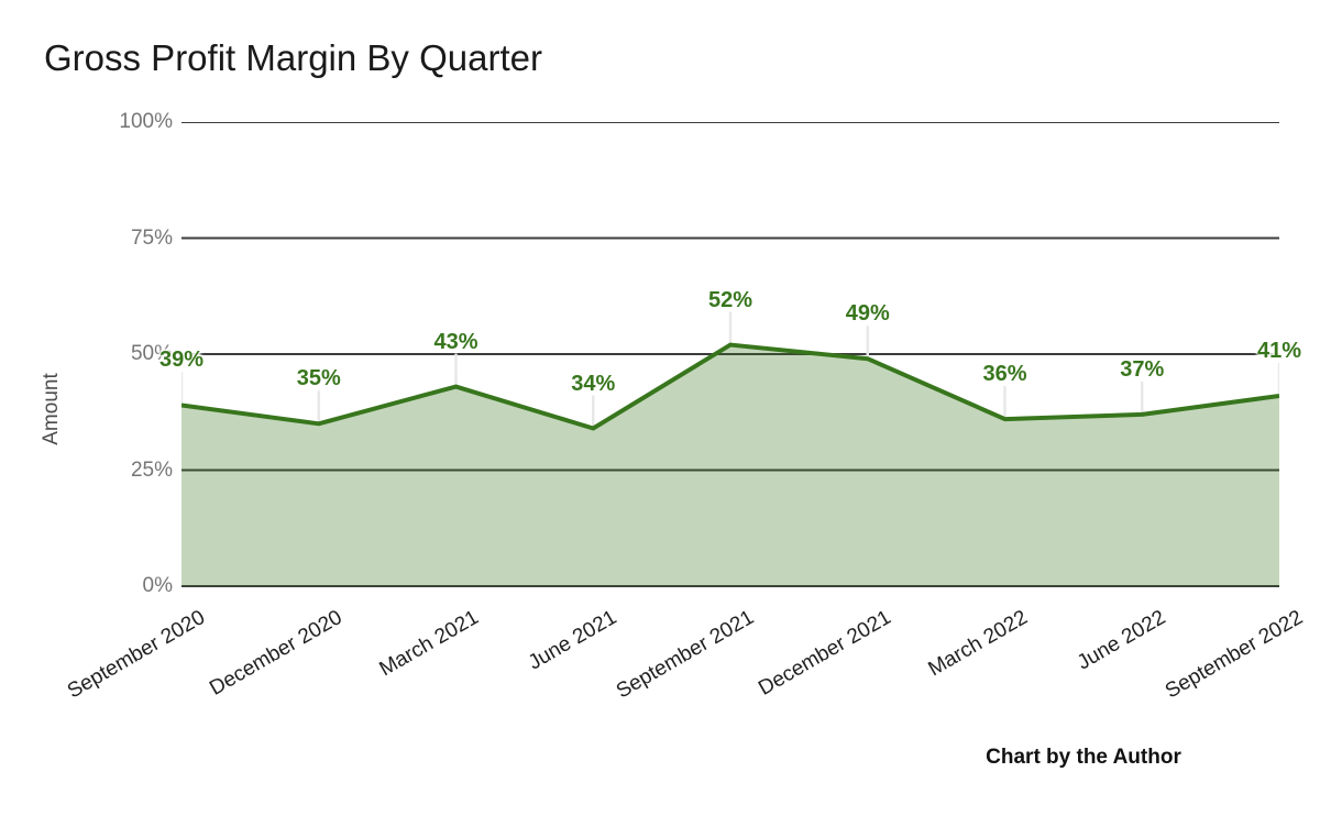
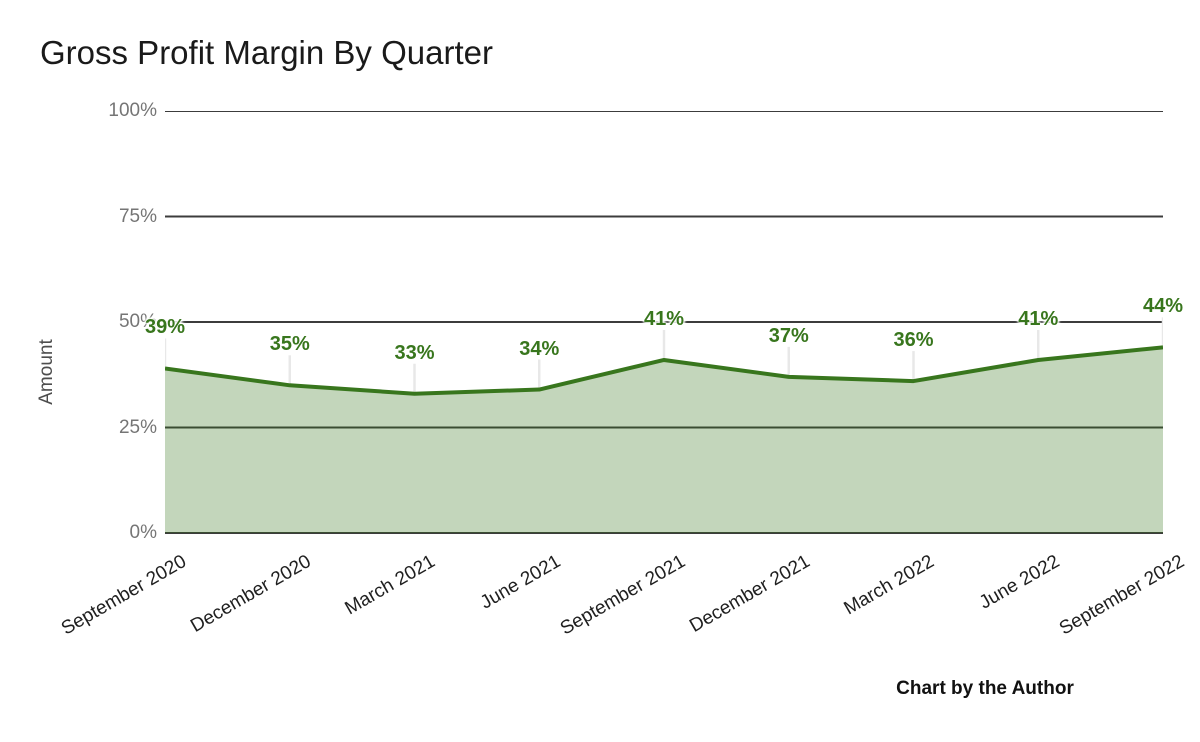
March 2021: 43% -> 33%
September 2021: 52% -> 41%
December 2021: 49% -> 37%
June 2022: 37% -> 41%
September 2022: 41% -> 44%
